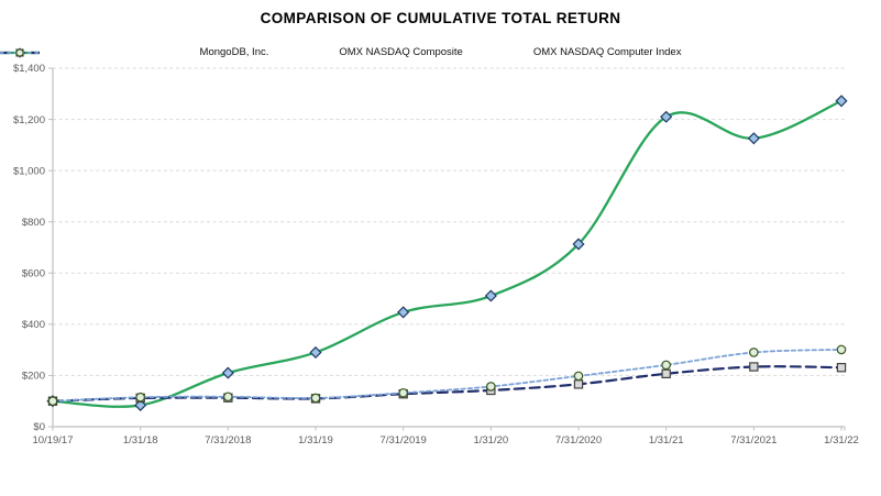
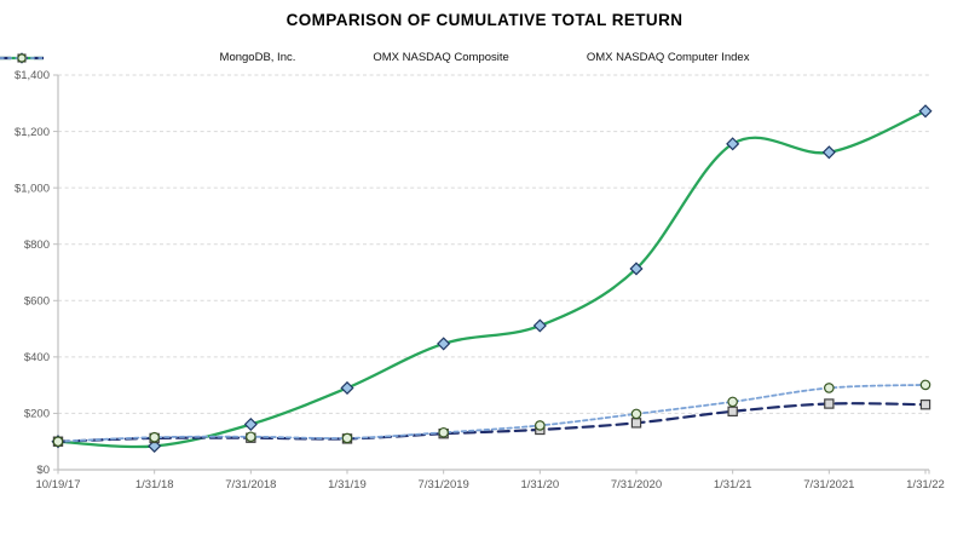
MongoDB, Inc./7/31/2018: $210 -> $160
MongoDB, Inc./1/31/21: $1210 -> $1160
